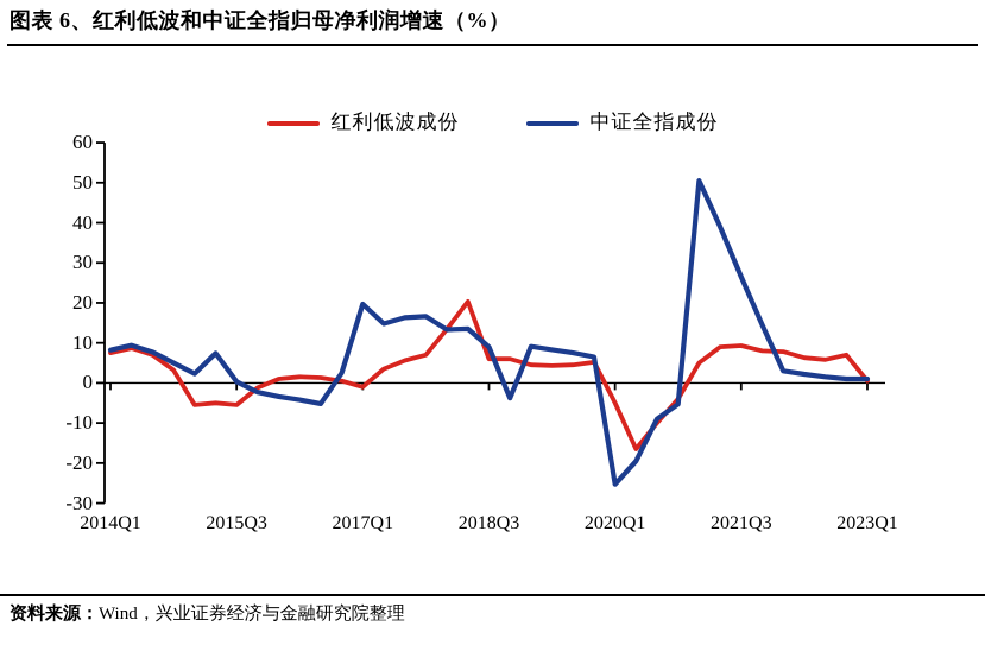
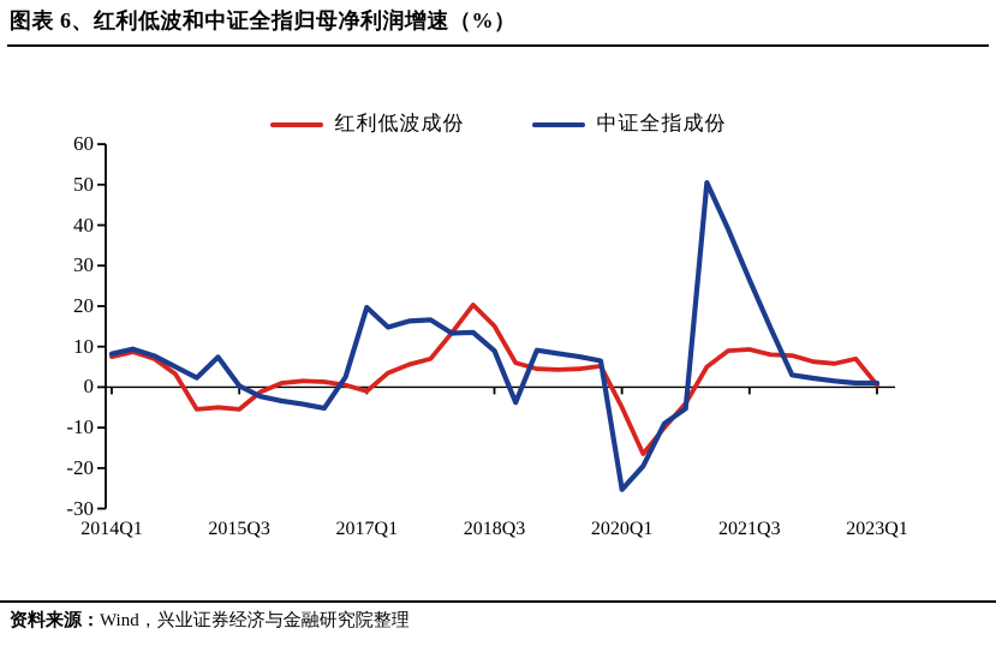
红利低波成份/2018Q3: 6 -> 15
